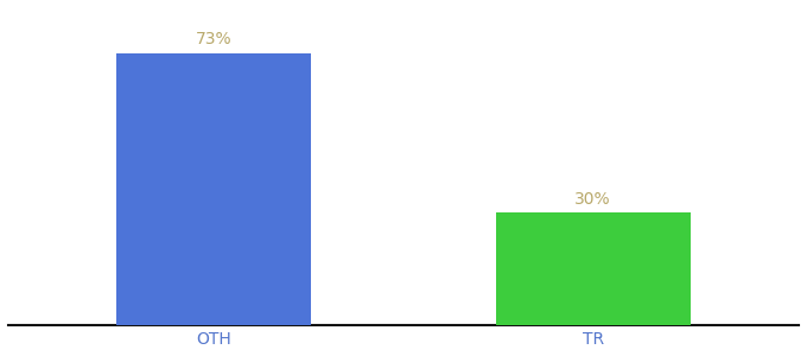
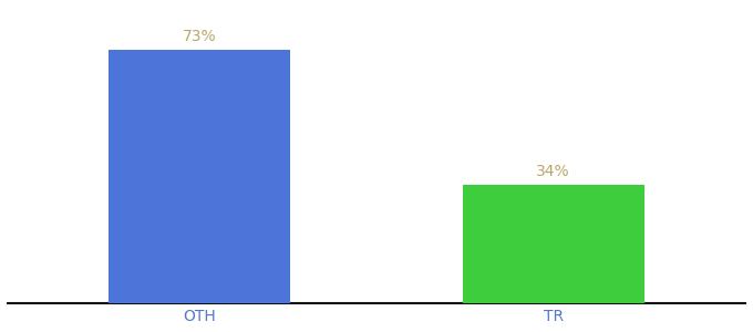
TR: 30% -> 34%
